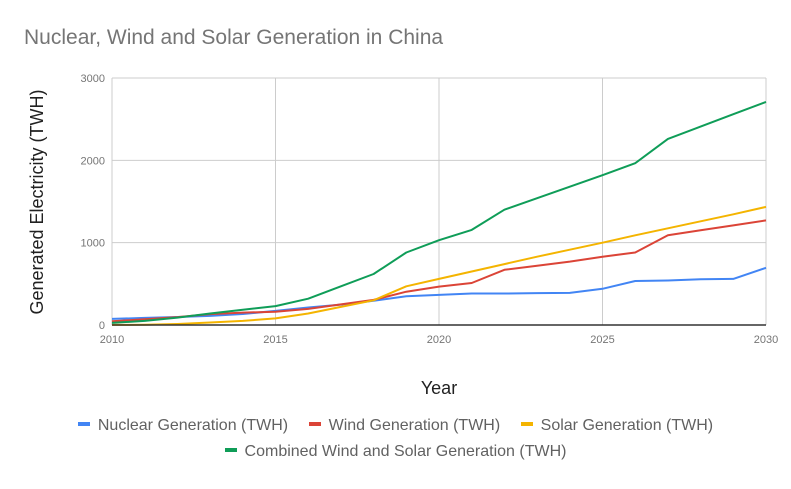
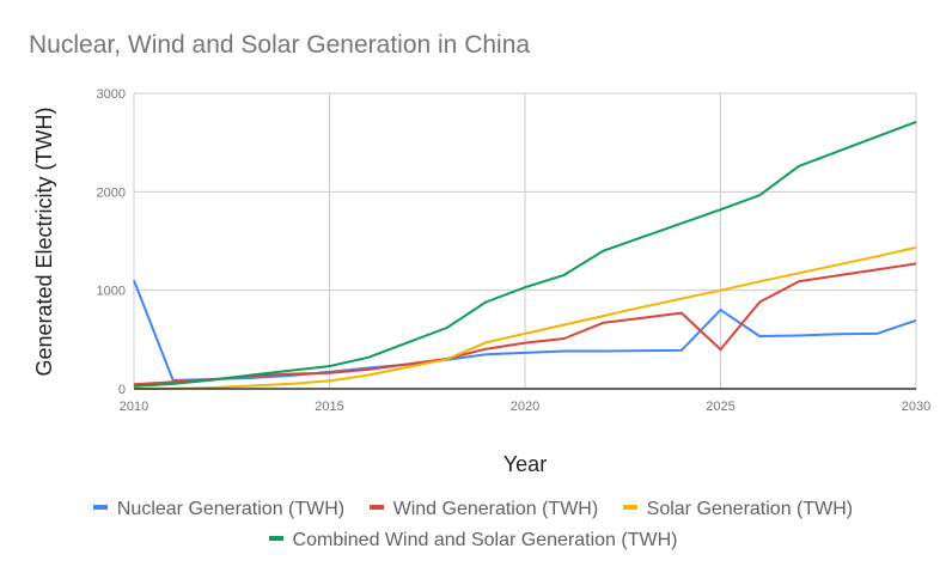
Nuclear Generation (TWH)/2010: 100 -> 1100
Nuclear Generation (TWH)/2025: 400 -> 800
Wind Generation (TWH)/2025: 800 -> 400
